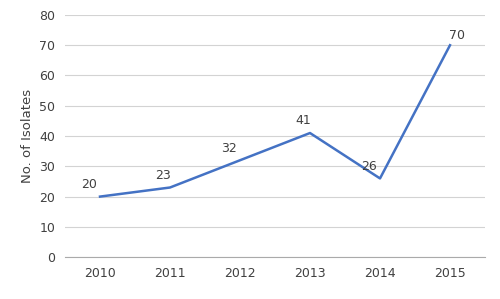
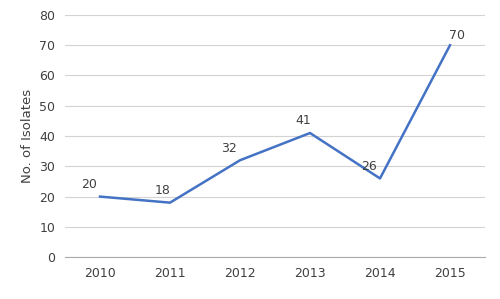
2011: 23 -> 18
